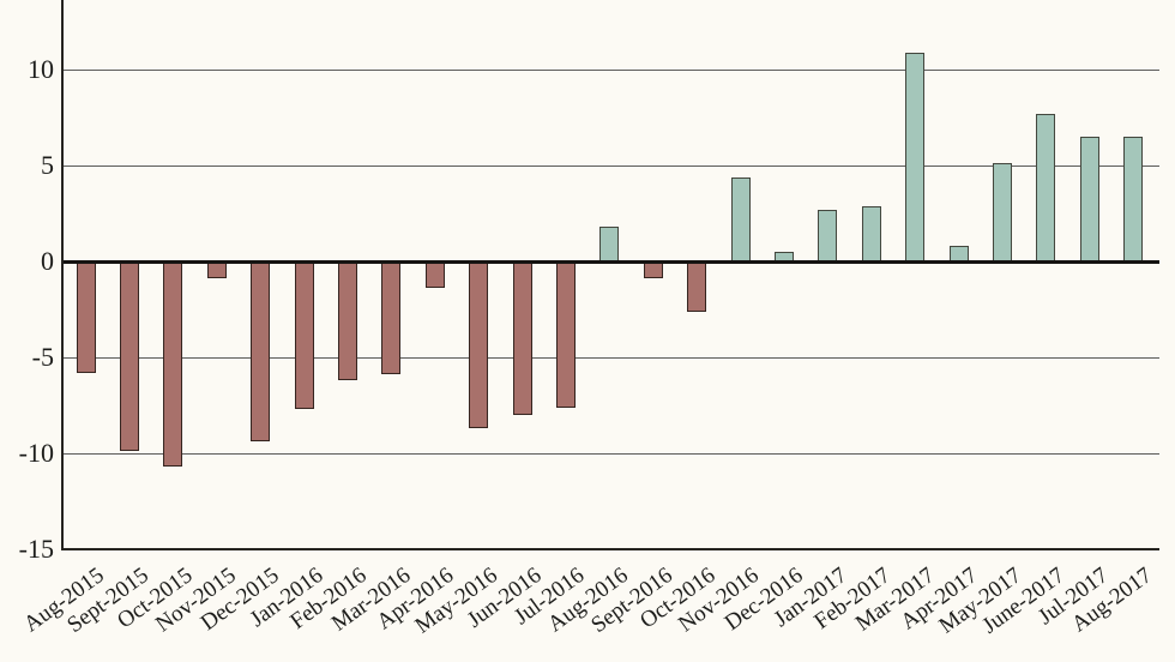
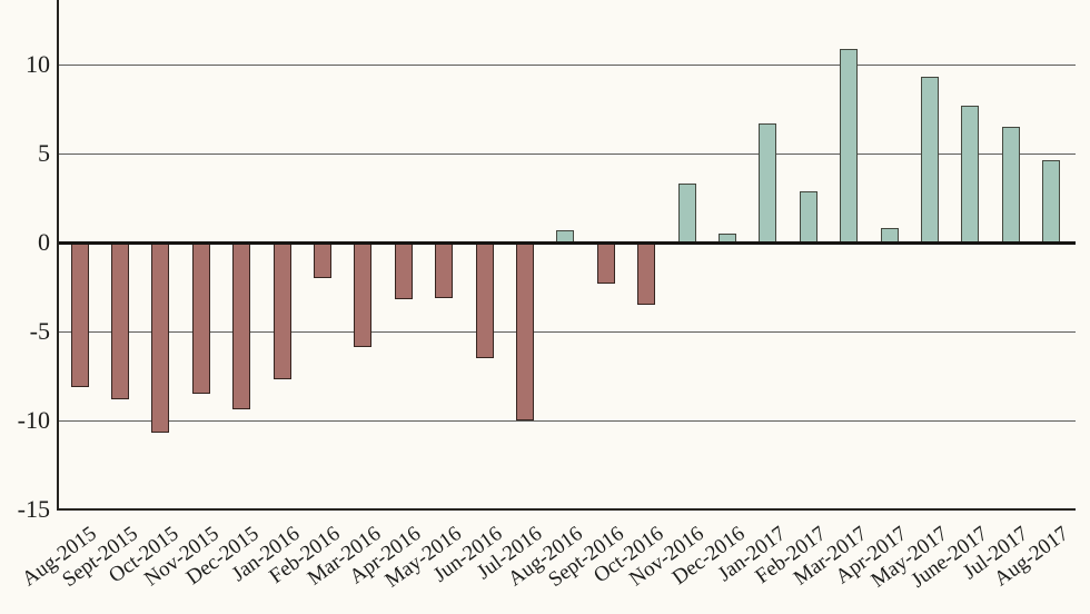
Aug-2015: -5.8 -> -8.1
Sept-2015: -9.9 -> -8.8
Nov-2015: -0.9 -> -8.5
Feb-2016: -6.2 -> -2.0
Apr-2016: -1.4 -> -3.2
May-2016: -8.7 -> -3.1
Jun-2016: -8.0 -> -6.5
Jul-2016: -7.6 -> -10.0
Aug-2016: 1.8 -> 0.7
Sept-2016: -0.9 -> -2.3
Oct-2016: -2.6 -> -3.5
Nov-2016: 4.4 -> 3.3
Jan-2017: 2.7 -> 6.7
May-2017: 5.1 -> 9.3
Aug-2017: 6.5 -> 4.6
